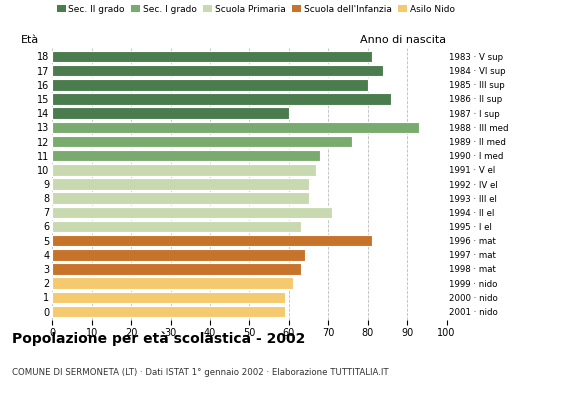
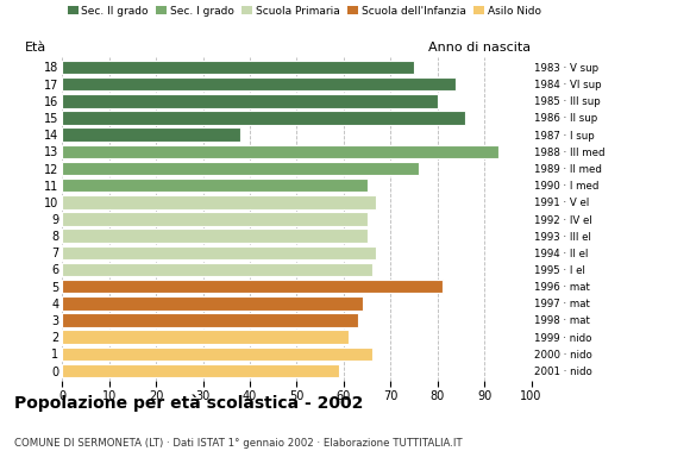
18: 81 -> 75
14: 60 -> 38
11: 68 -> 65
7: 71 -> 67
6: 63 -> 66
1: 59 -> 66
